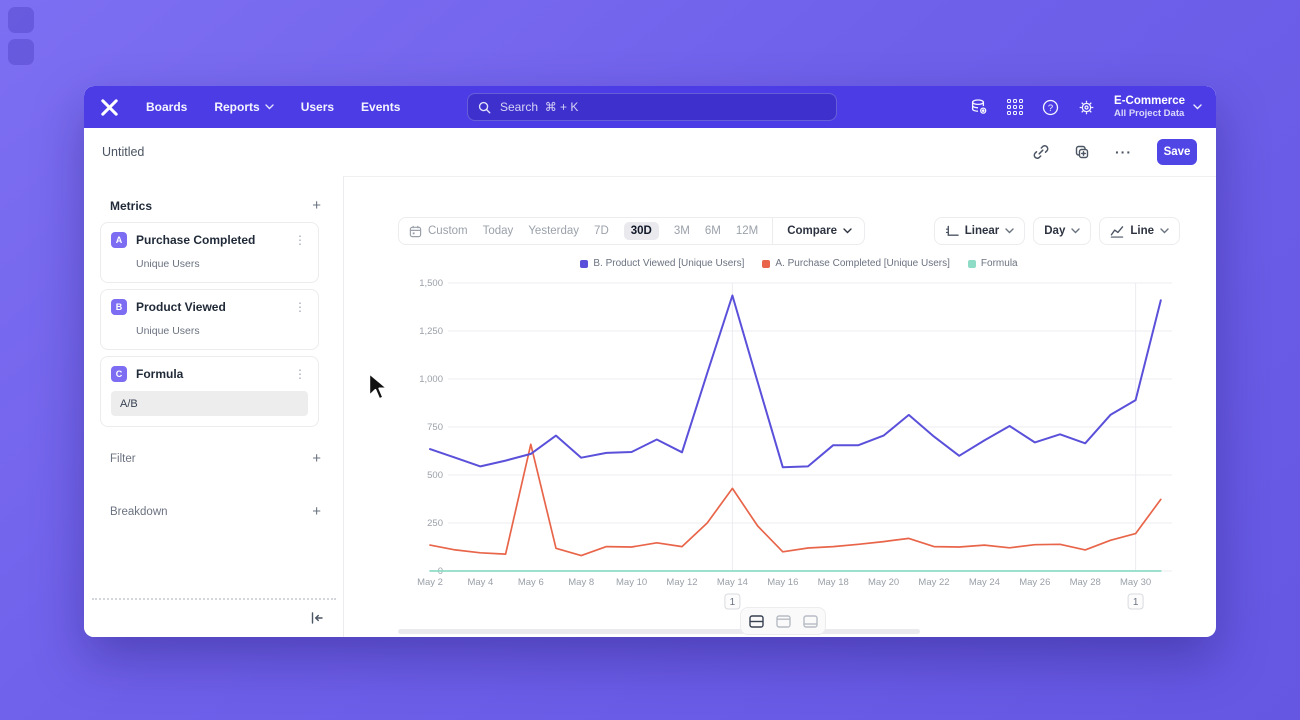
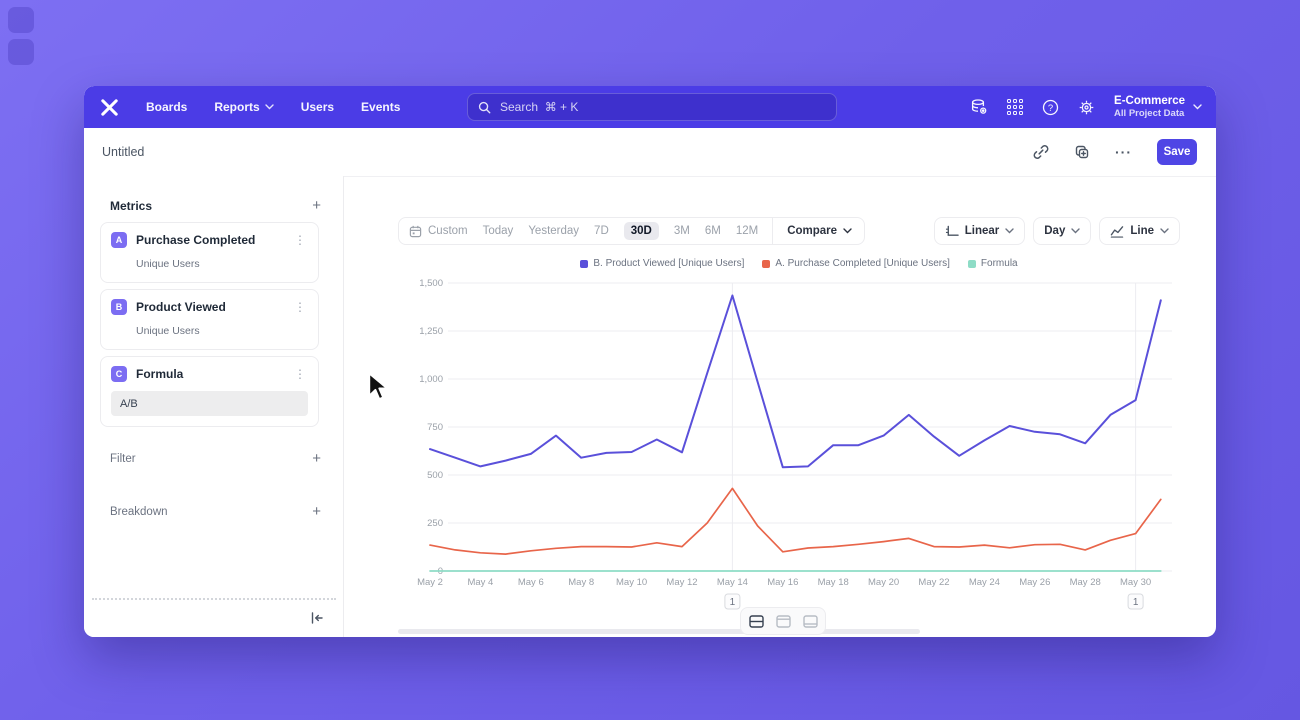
A. Purchase Completed [Unique Users]/May 6: 660 -> 100
A. Purchase Completed [Unique Users]/May 8: 80 -> 130
B. Product Viewed [Unique Users]/May 26: 670 -> 720
